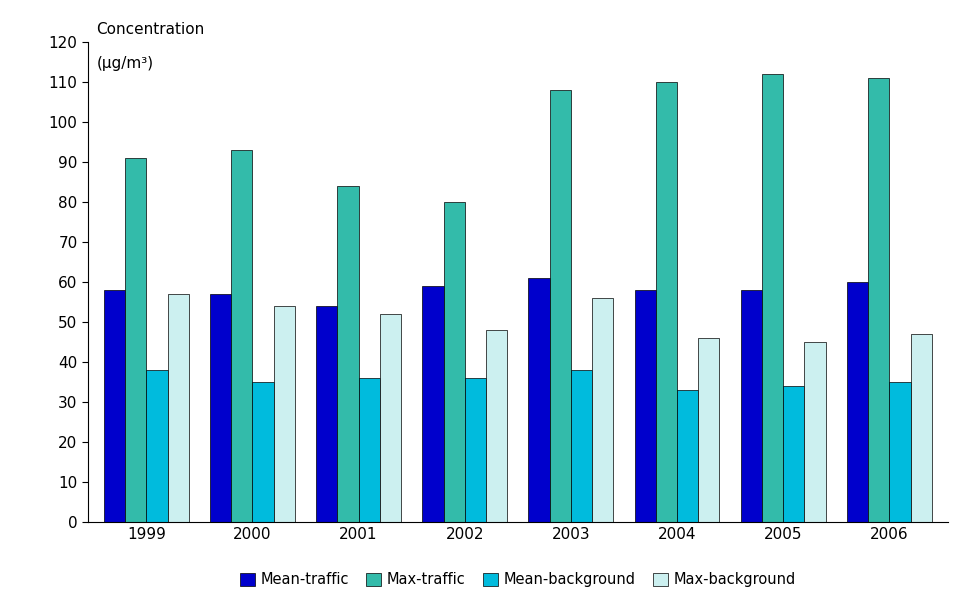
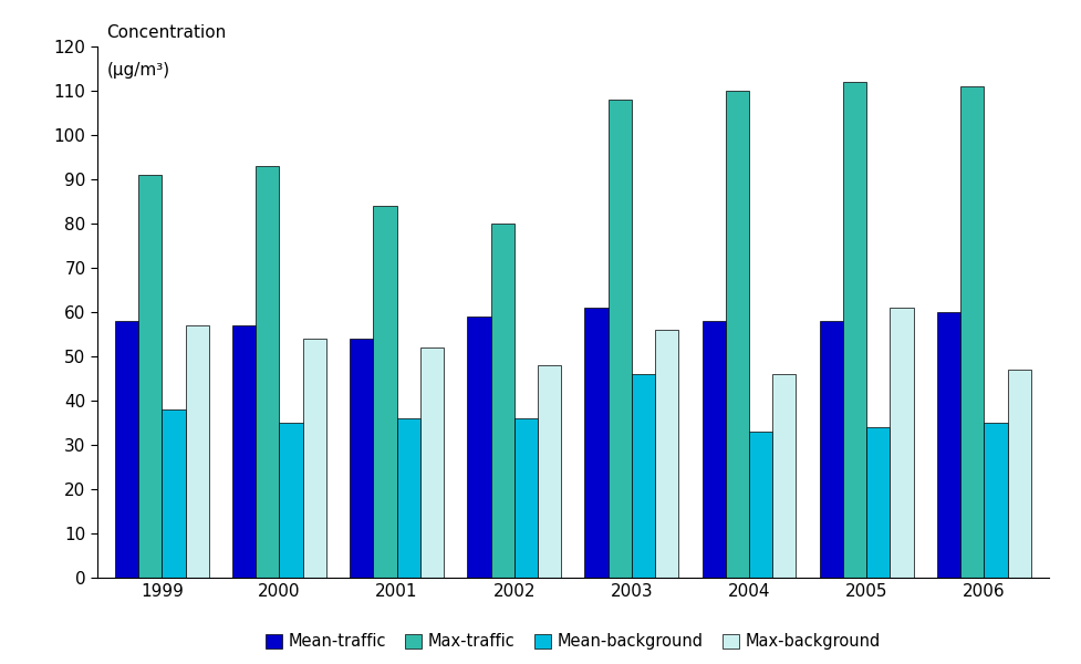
Mean-background/2003: 38 -> 46
Max-background/2005: 45 -> 61
